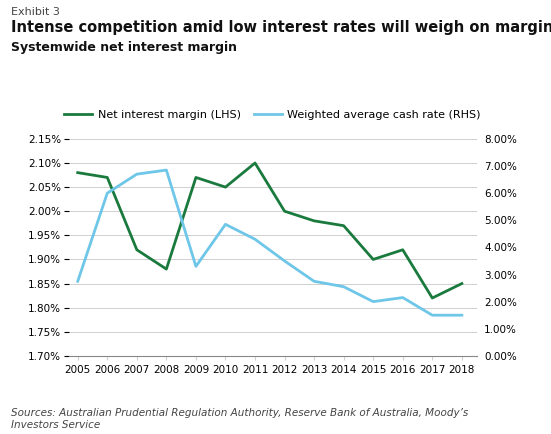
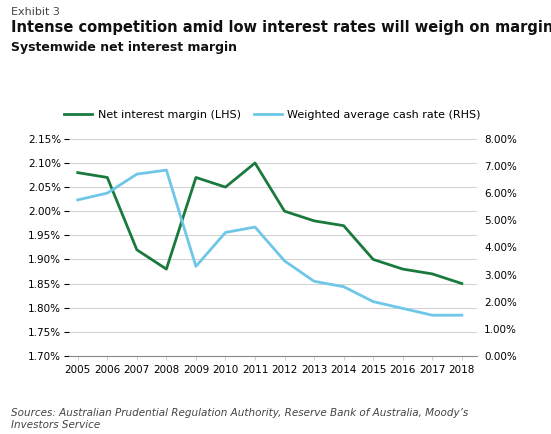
Weighted average cash rate (RHS)/2005: 2.75% -> 5.75%
Weighted average cash rate (RHS)/2010: 4.85% -> 4.55%
Weighted average cash rate (RHS)/2011: 4.30% -> 4.75%
Net interest margin (LHS)/2016: 1.92% -> 1.88%
Weighted average cash rate (RHS)/2016: 2.15% -> 1.75%
Net interest margin (LHS)/2017: 1.82% -> 1.87%
